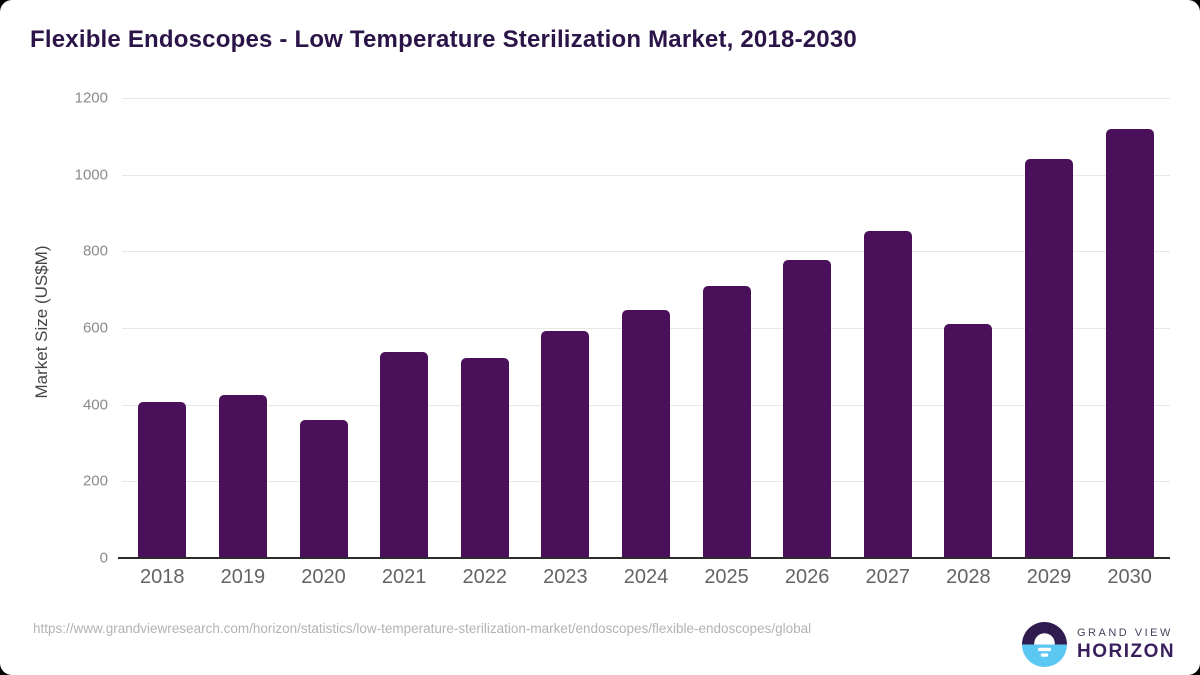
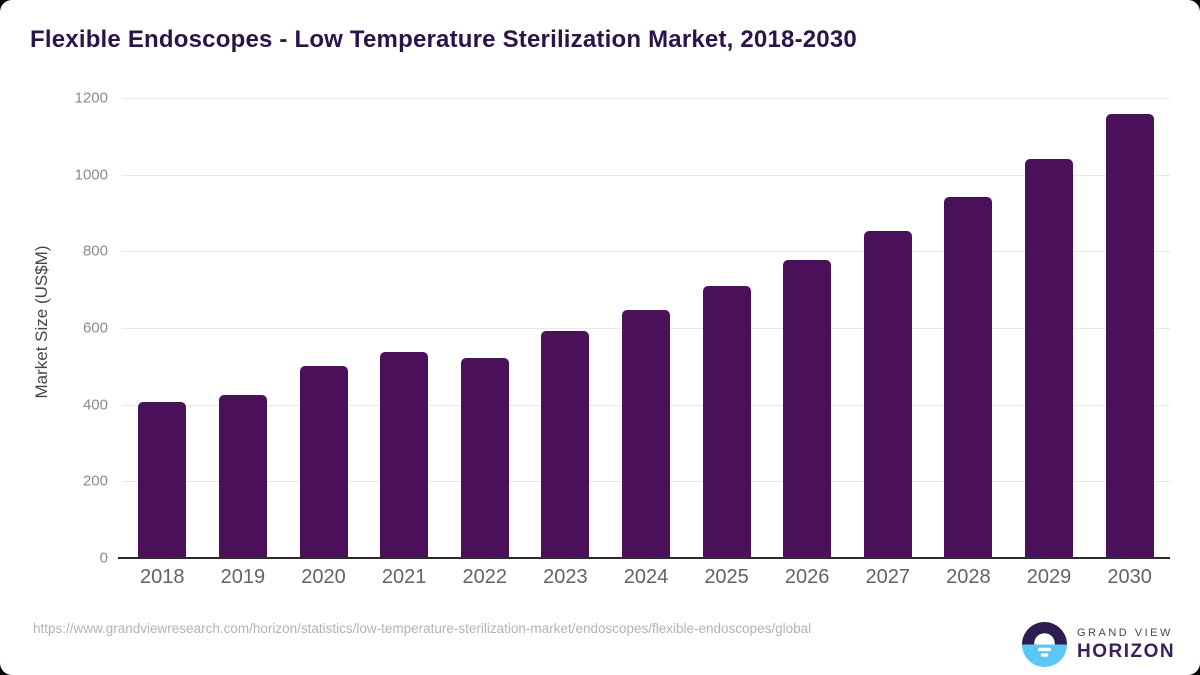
2020: 360 -> 500
2028: 610 -> 940
2030: 1120 -> 1160
